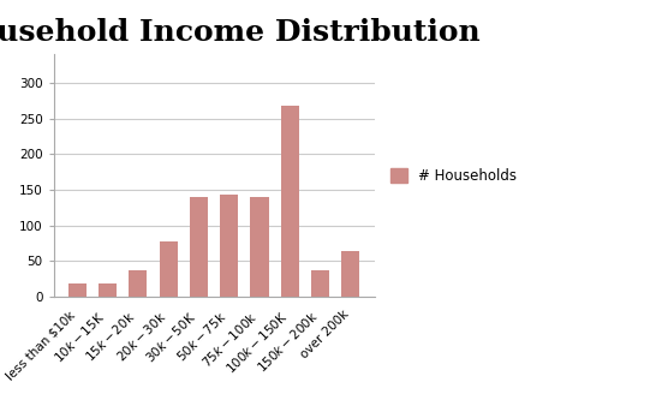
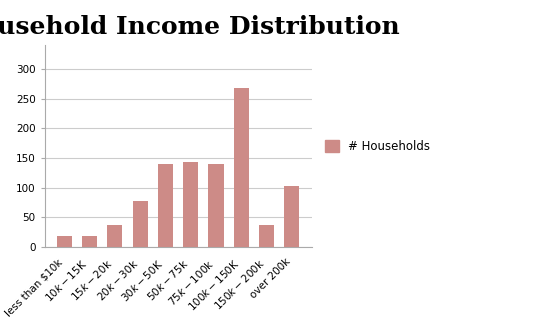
over 200k: 64 -> 103
